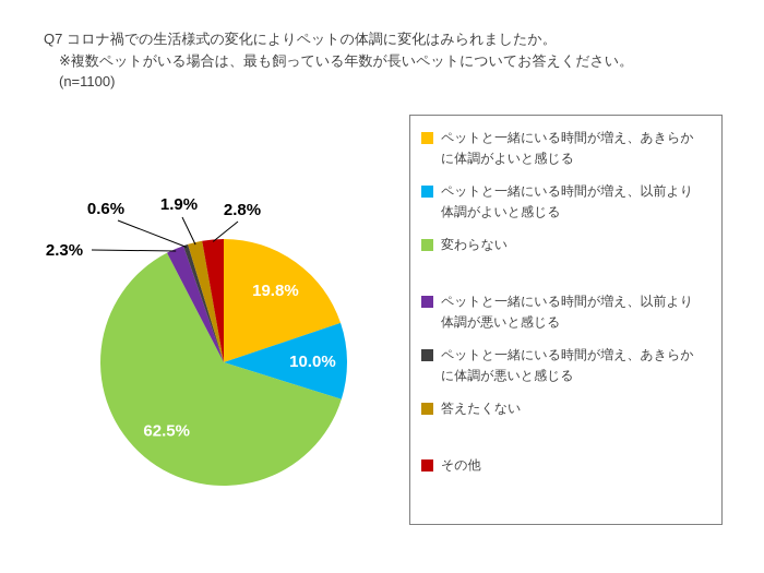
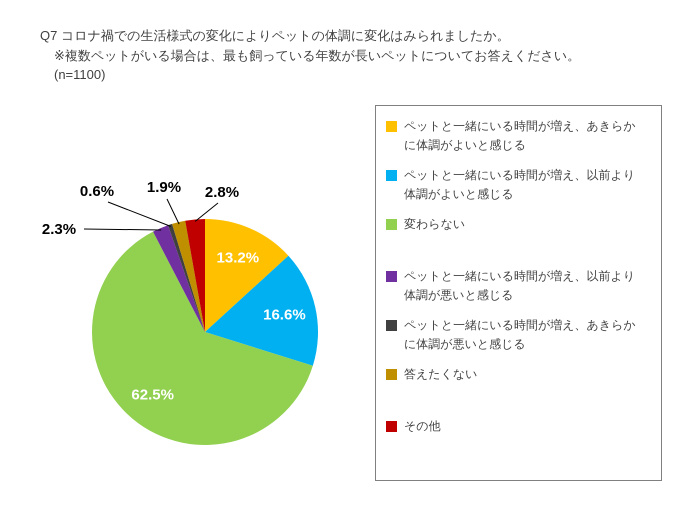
ペットと一緒にいる時間が増え、あきらかに体調がよいと感じる: 19.8% -> 13.2%
ペットと一緒にいる時間が増え、以前より体調がよいと感じる: 10.0% -> 16.6%
